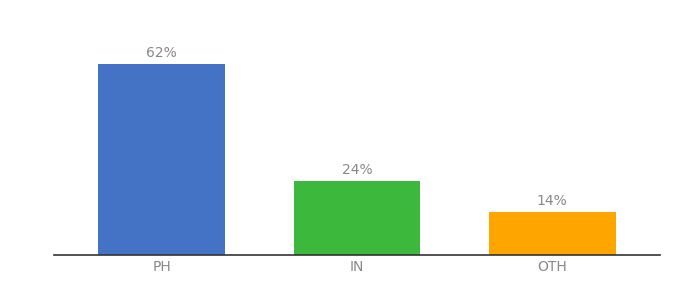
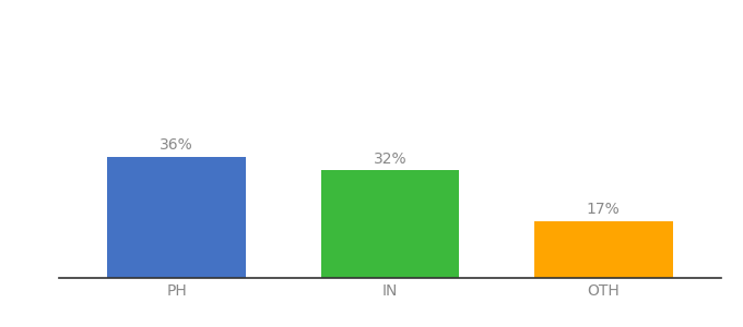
PH: 62% -> 36%
IN: 24% -> 32%
OTH: 14% -> 17%
